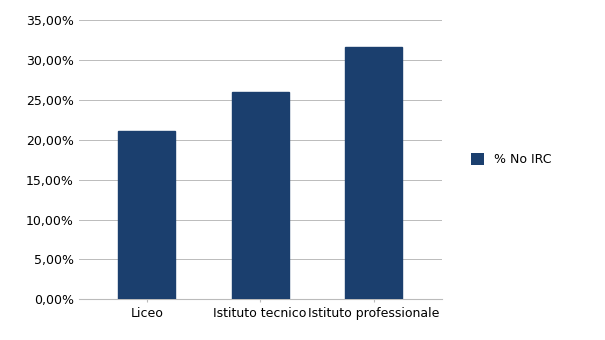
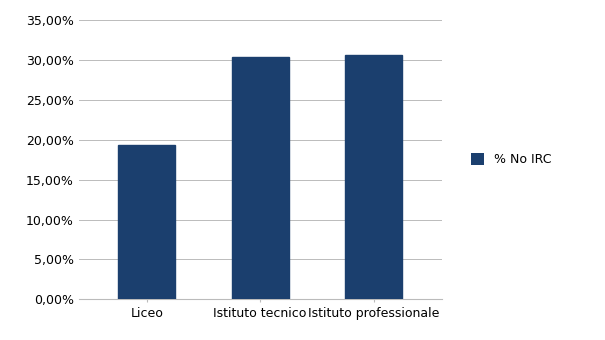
Liceo: 21,1% -> 19,4%
Istituto tecnico: 26,0% -> 30,4%
Istituto professionale: 31,7% -> 30,6%
